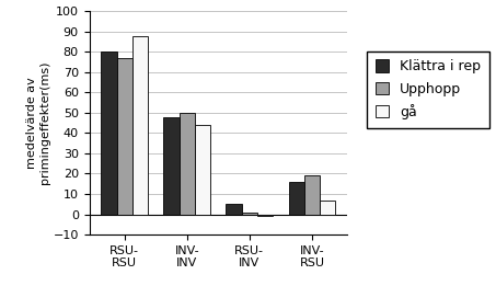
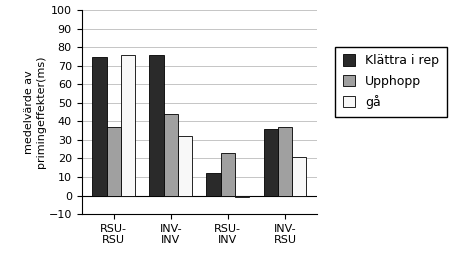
Klättra i rep/RSU- RSU: 80 -> 75
Upphopp/RSU- RSU: 77 -> 37
gå/RSU- RSU: 88 -> 76
Klättra i rep/INV- INV: 48 -> 76
Upphopp/INV- INV: 50 -> 44
gå/INV- INV: 44 -> 32
Klättra i rep/RSU- INV: 5 -> 12
Upphopp/RSU- INV: 1 -> 23
Klättra i rep/INV- RSU: 16 -> 36
Upphopp/INV- RSU: 19 -> 37
gå/INV- RSU: 7 -> 21
